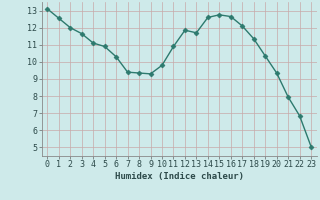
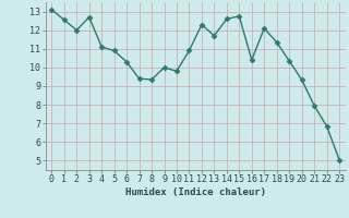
3: 11.7 -> 12.7
9: 9.3 -> 10.0
12: 11.8 -> 12.3
16: 12.7 -> 10.4
